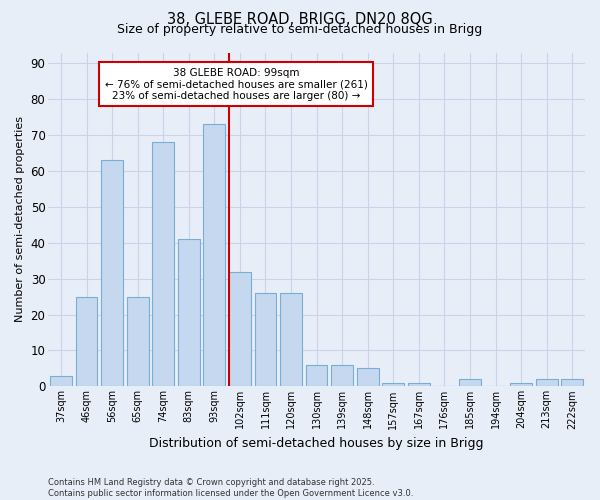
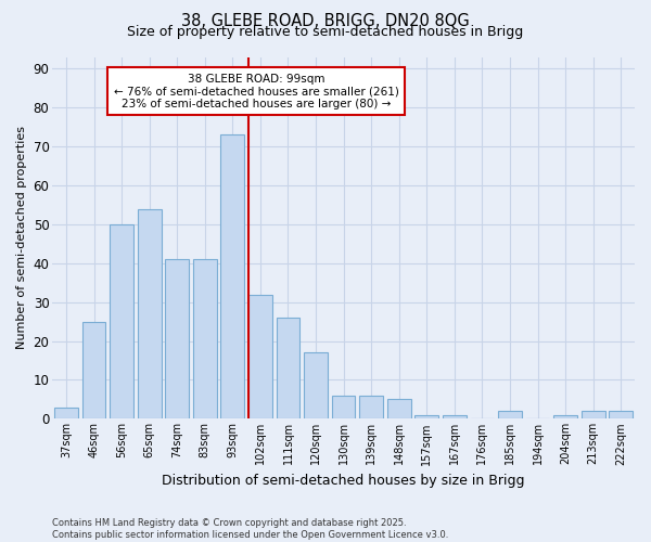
56sqm: 63 -> 50
65sqm: 25 -> 54
74sqm: 68 -> 41
120sqm: 26 -> 17
